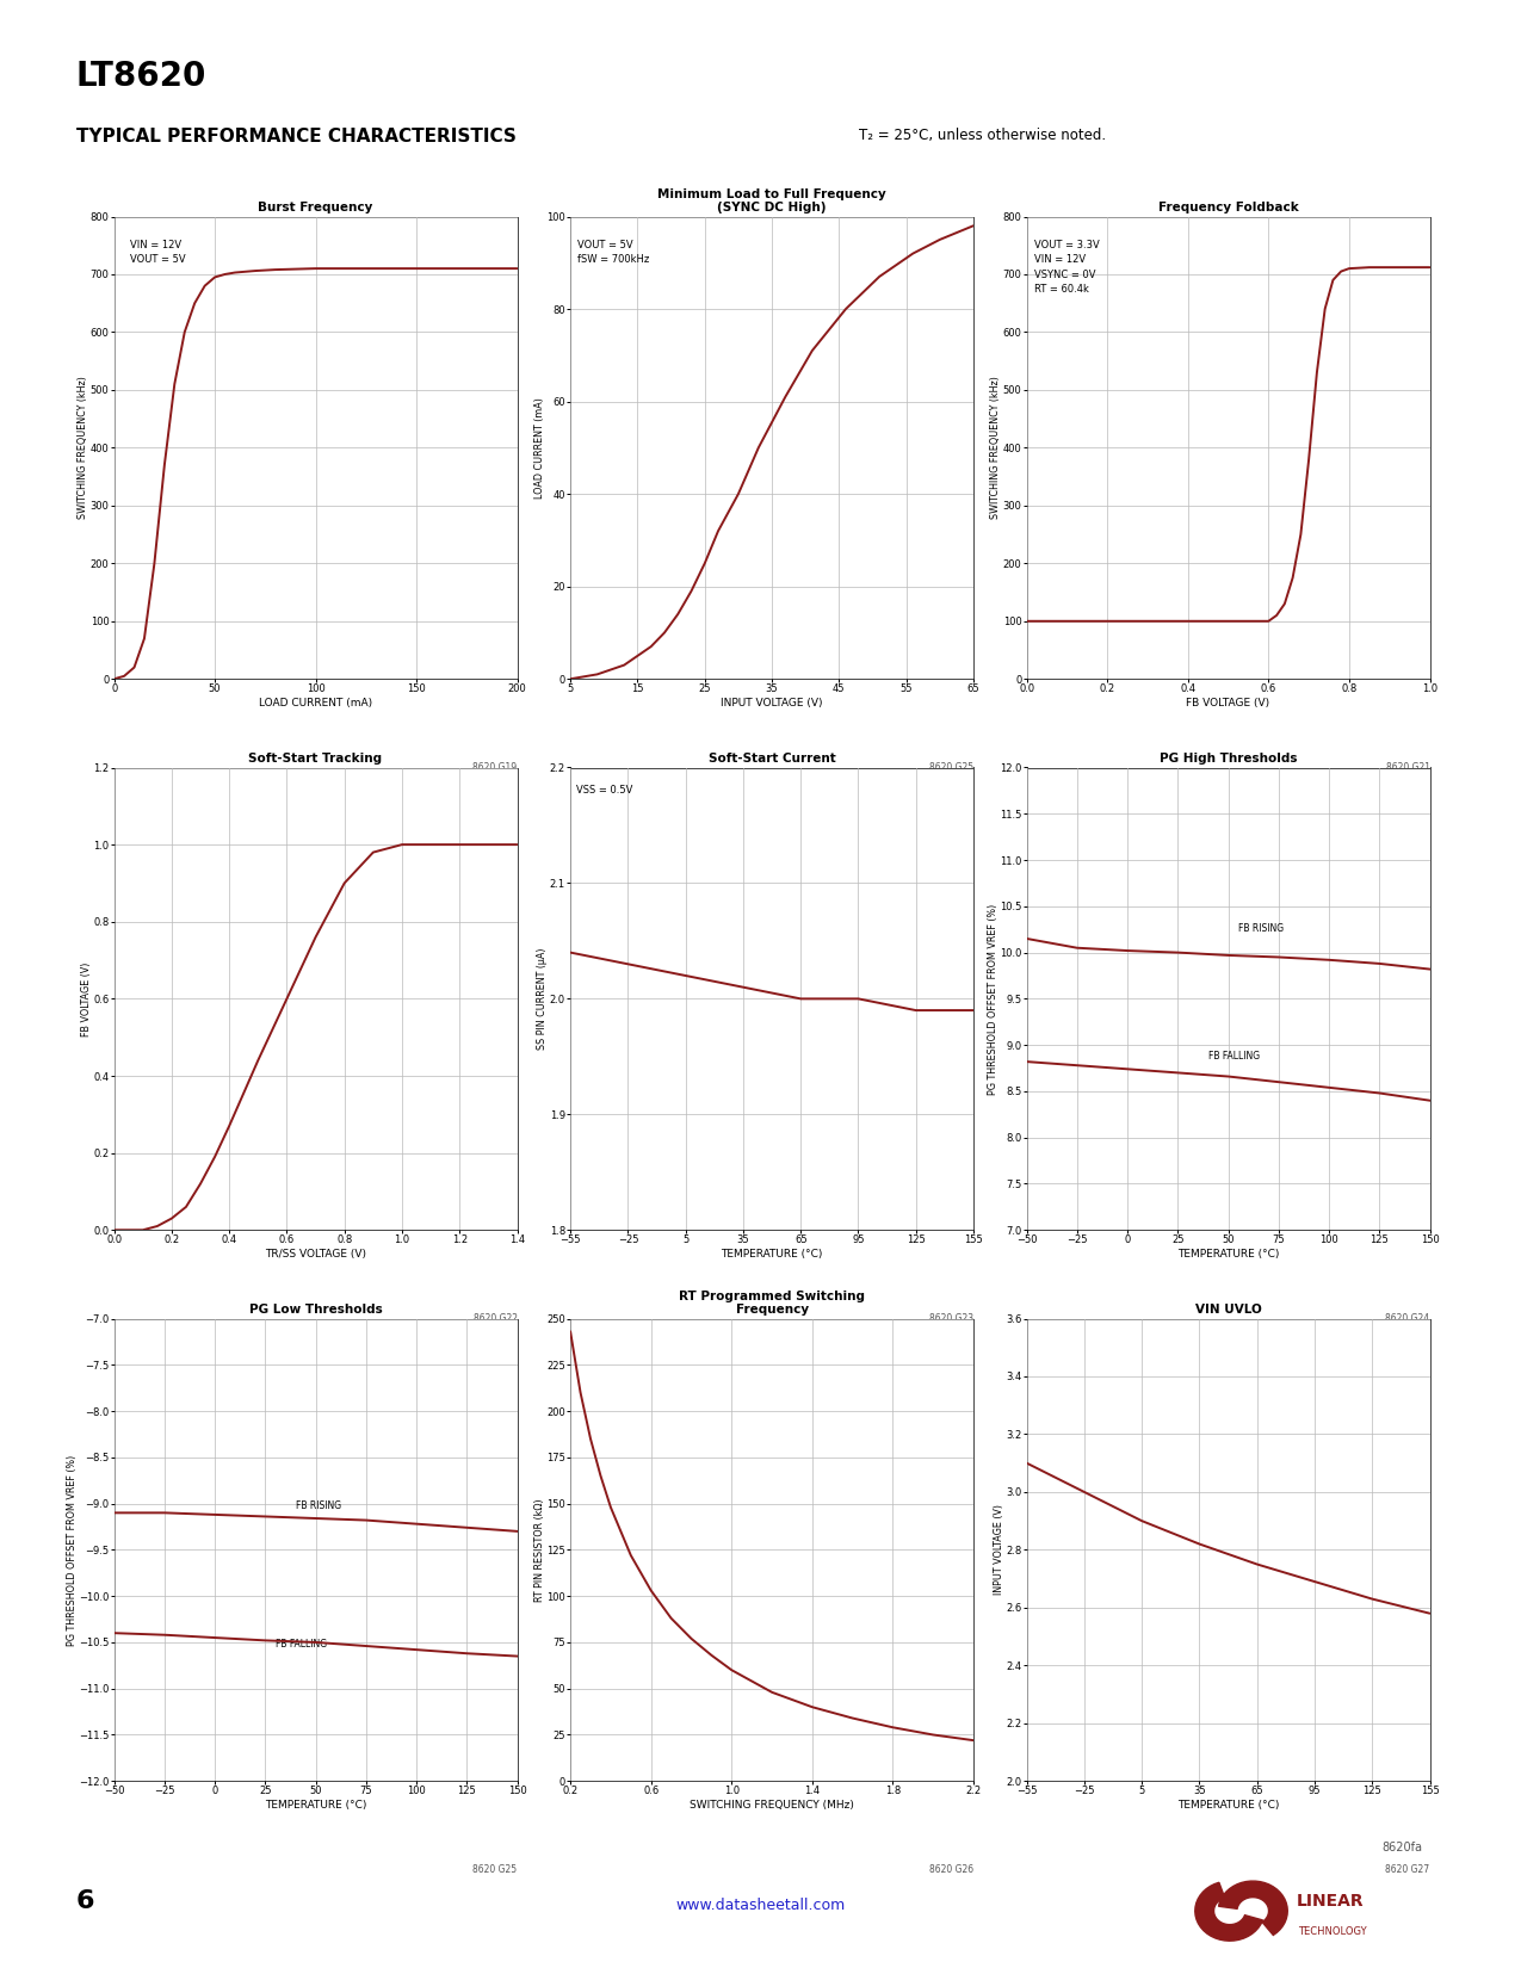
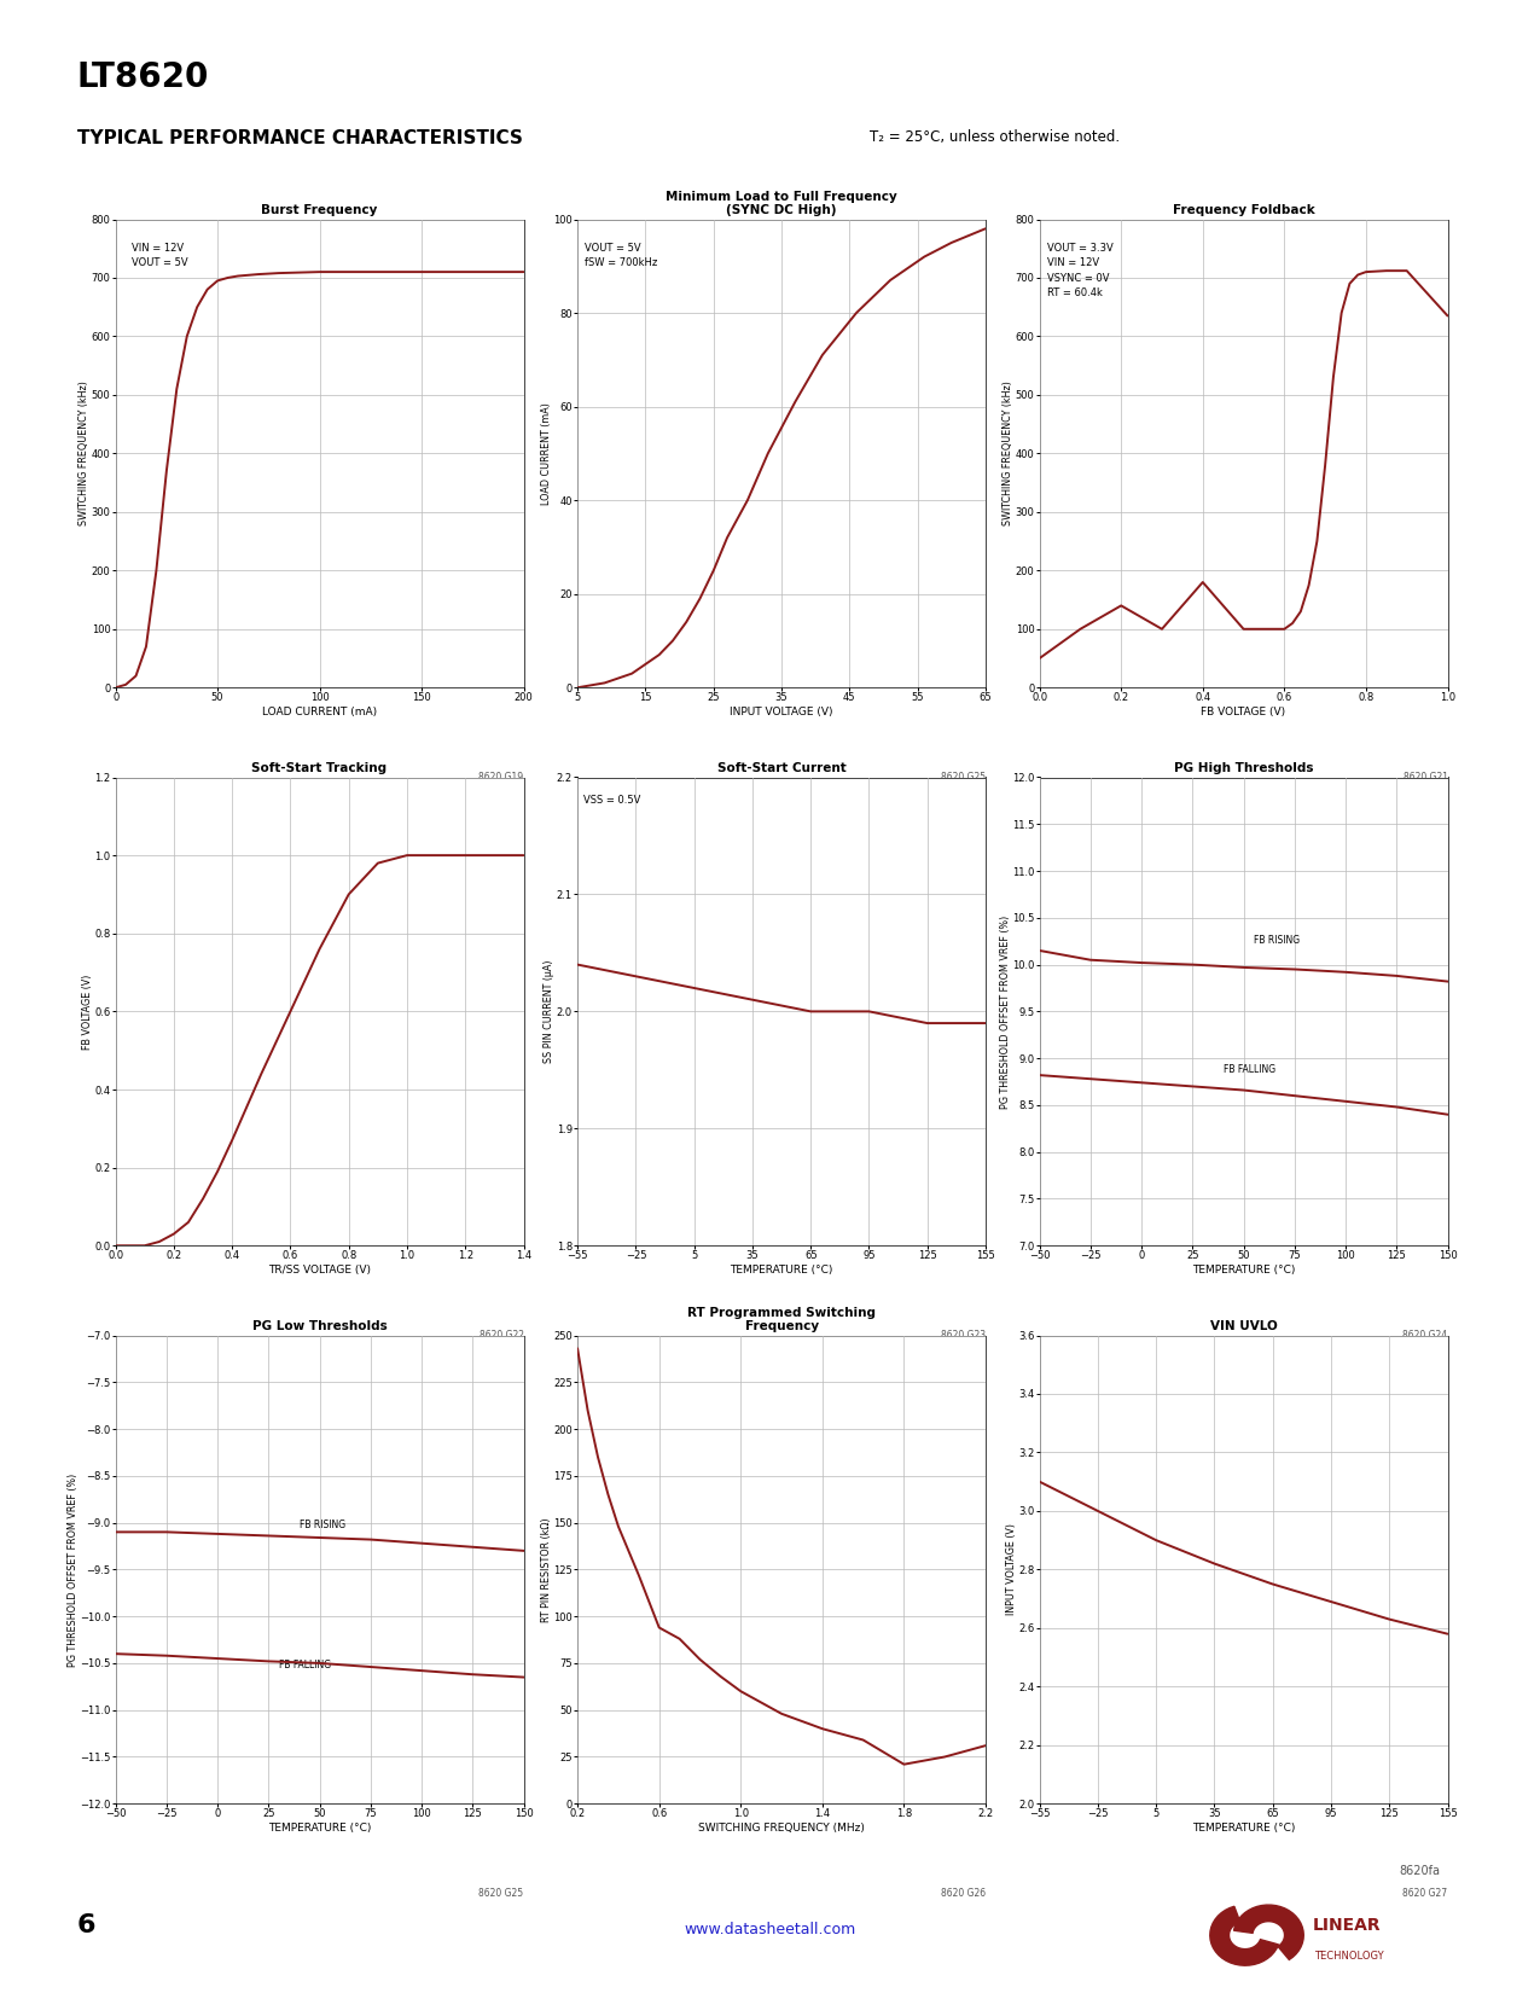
Frequency Foldback/0.0: 100 -> 50
Frequency Foldback/0.2: 100 -> 140
Frequency Foldback/0.4: 100 -> 180
Frequency Foldback/1.0: 712 -> 635
RT Programmed Switching Frequency/0.6: 103 -> 94
RT Programmed Switching Frequency/1.8: 29 -> 21
RT Programmed Switching Frequency/2.2: 22 -> 31
